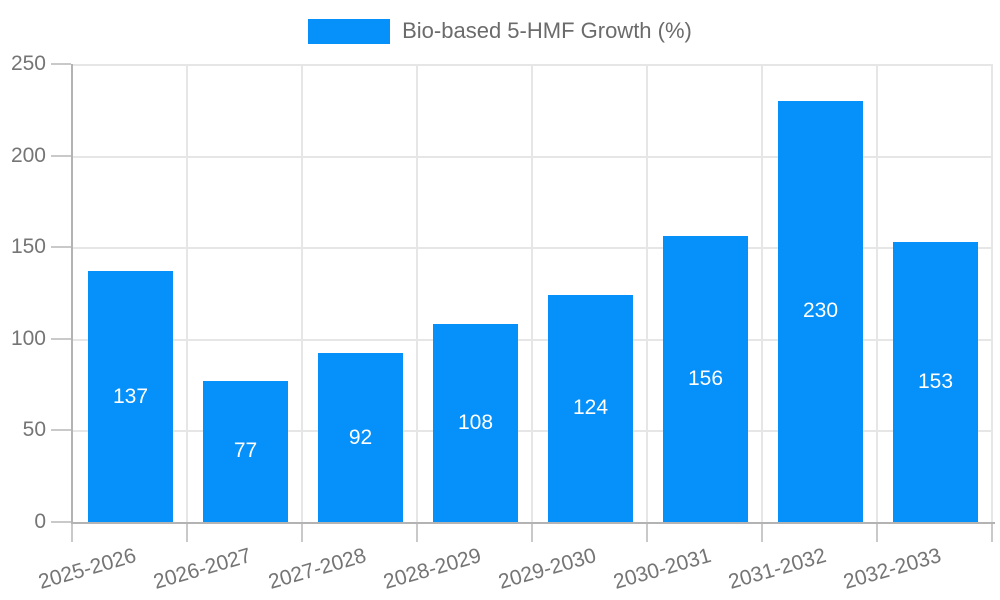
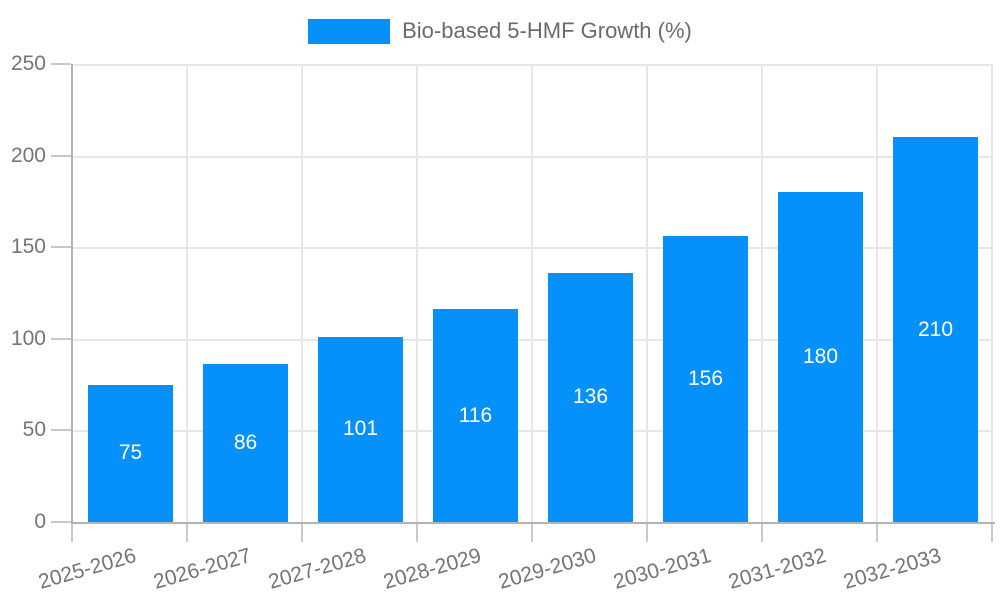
2025-2026: 137 -> 75
2026-2027: 77 -> 86
2027-2028: 92 -> 101
2028-2029: 108 -> 116
2029-2030: 124 -> 136
2031-2032: 230 -> 180
2032-2033: 153 -> 210
